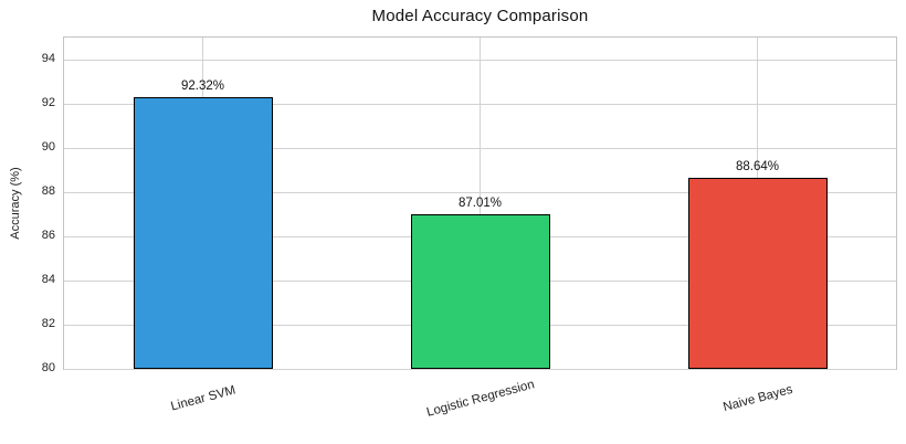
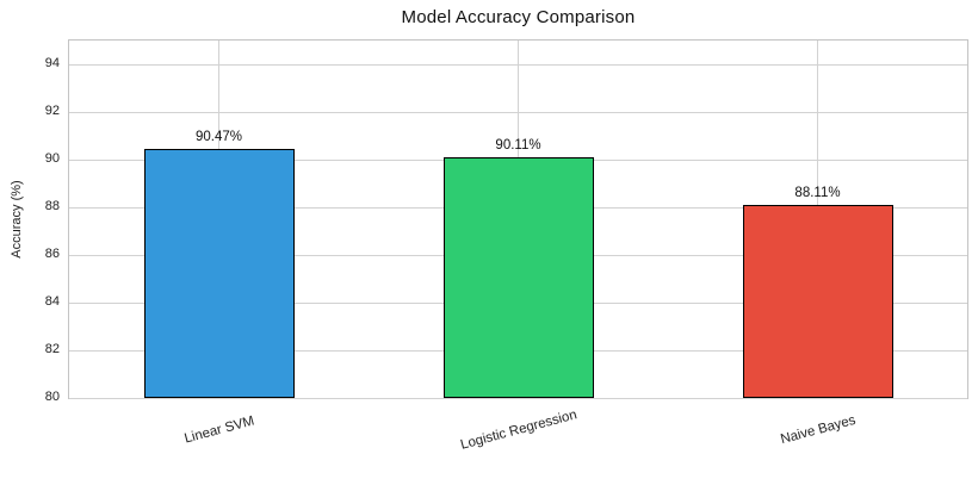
Linear SVM: 92.32% -> 90.47%
Logistic Regression: 87.01% -> 90.11%
Naive Bayes: 88.64% -> 88.11%
